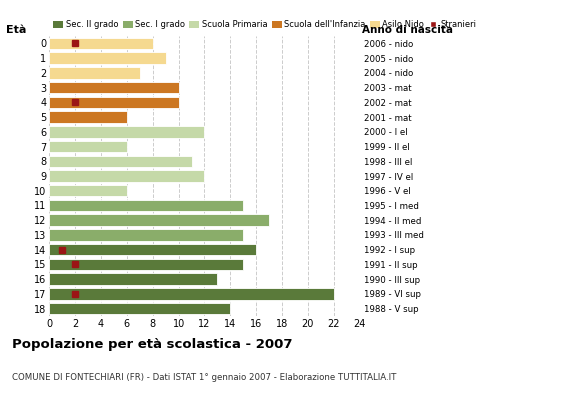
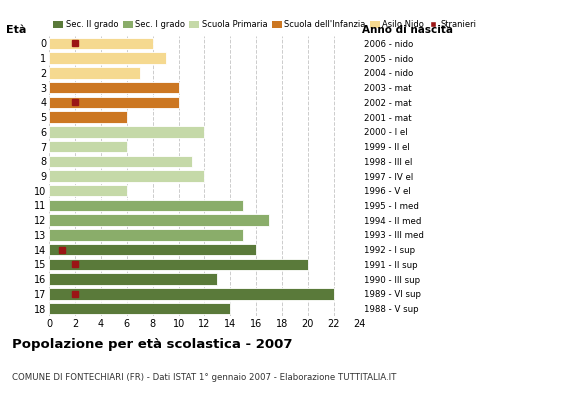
15: 15 -> 20
